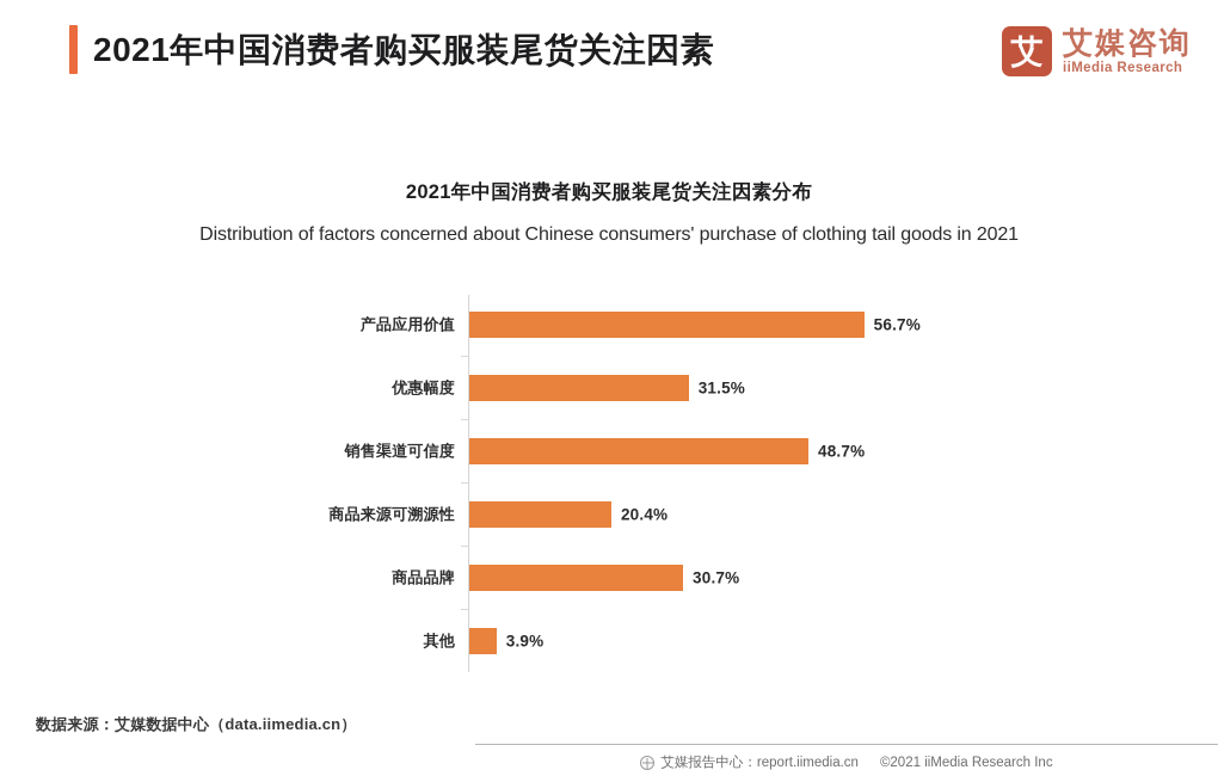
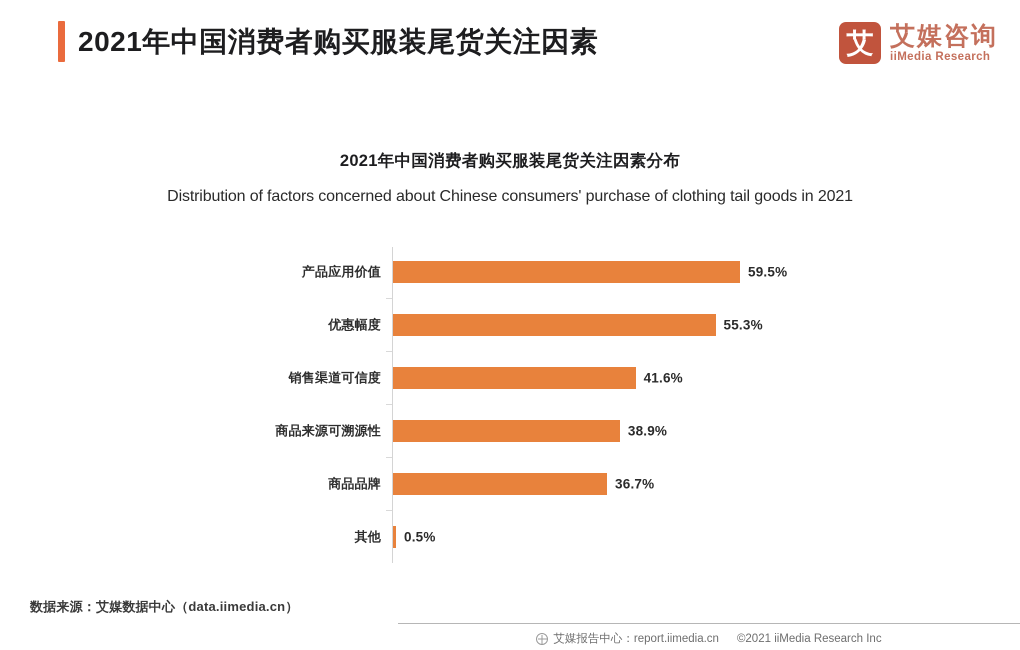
产品应用价值: 56.7% -> 59.5%
优惠幅度: 31.5% -> 55.3%
销售渠道可信度: 48.7% -> 41.6%
商品来源可溯源性: 20.4% -> 38.9%
商品品牌: 30.7% -> 36.7%
其他: 3.9% -> 0.5%
